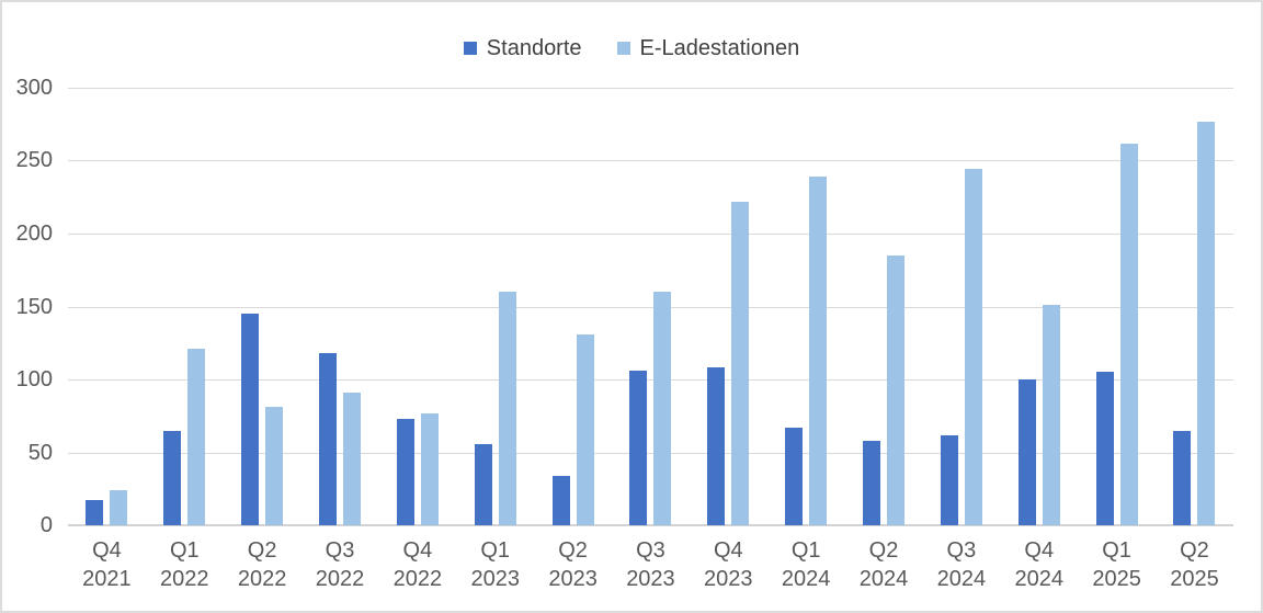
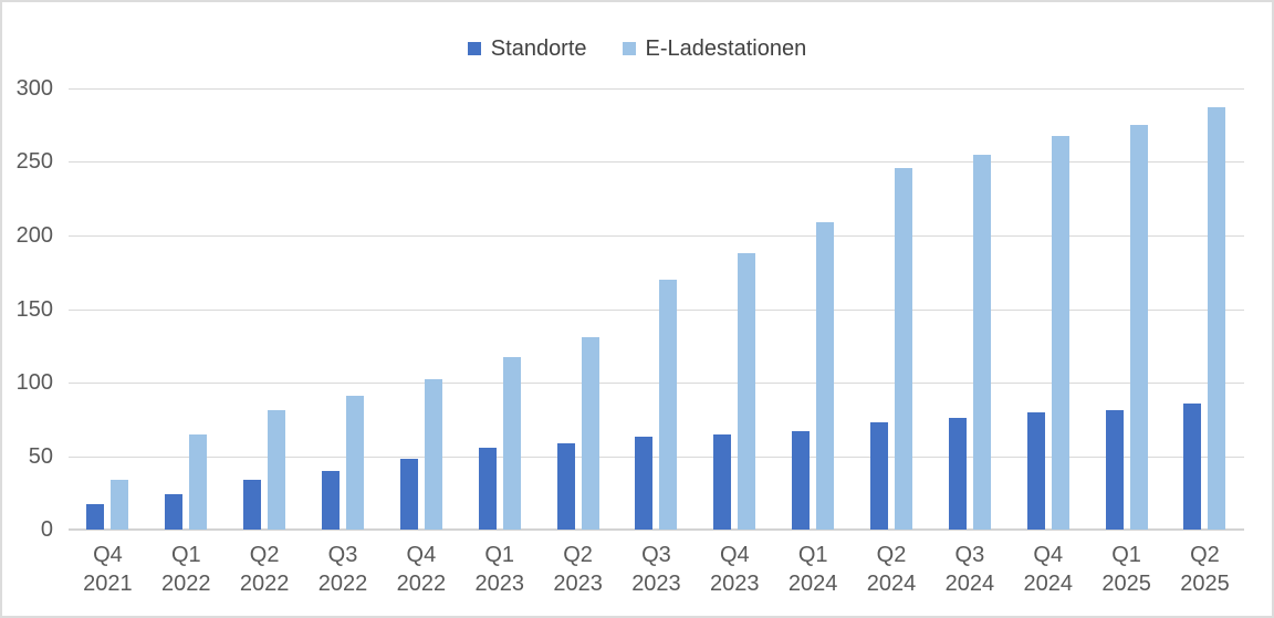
E-Ladestationen/Q4 2021: 24 -> 34
Standorte/Q1 2022: 65 -> 24
E-Ladestationen/Q1 2022: 121 -> 65
Standorte/Q2 2022: 145 -> 34
Standorte/Q3 2022: 118 -> 40
Standorte/Q4 2022: 73 -> 48
E-Ladestationen/Q4 2022: 77 -> 102
E-Ladestationen/Q1 2023: 160 -> 117
Standorte/Q2 2023: 34 -> 59
Standorte/Q3 2023: 106 -> 63
E-Ladestationen/Q3 2023: 160 -> 170
Standorte/Q4 2023: 108 -> 65
E-Ladestationen/Q4 2023: 222 -> 188
E-Ladestationen/Q1 2024: 239 -> 209
Standorte/Q2 2024: 58 -> 73
E-Ladestationen/Q2 2024: 185 -> 246
Standorte/Q3 2024: 62 -> 76
E-Ladestationen/Q3 2024: 244 -> 255
Standorte/Q4 2024: 100 -> 80
E-Ladestationen/Q4 2024: 151 -> 268
Standorte/Q1 2025: 105 -> 81
E-Ladestationen/Q1 2025: 262 -> 275
Standorte/Q2 2025: 65 -> 86
E-Ladestationen/Q2 2025: 277 -> 287
